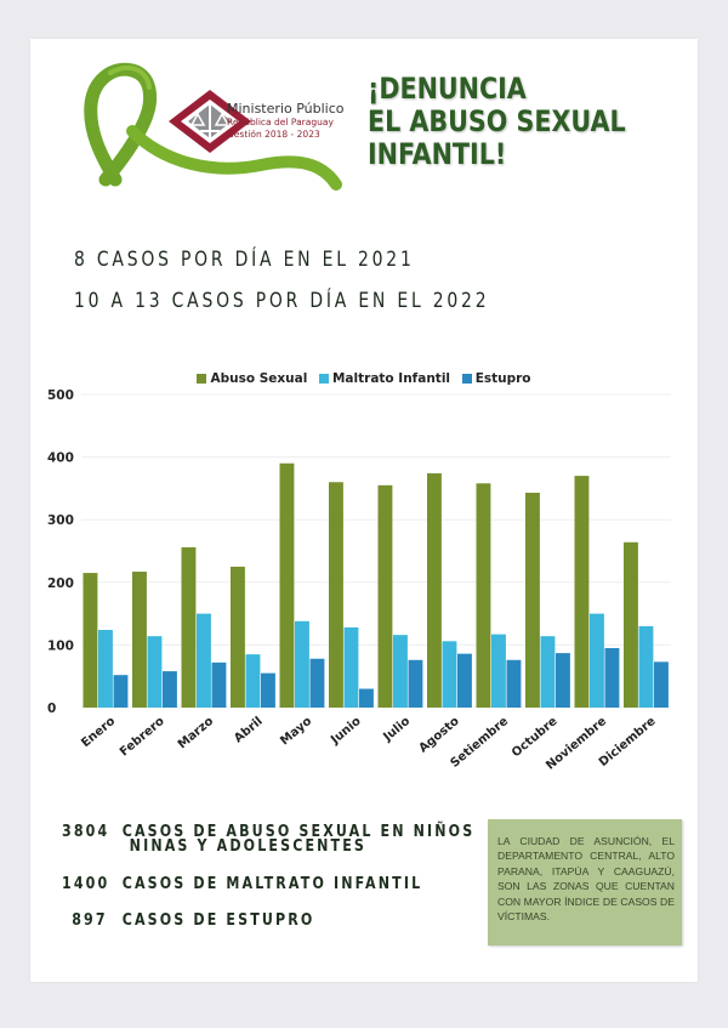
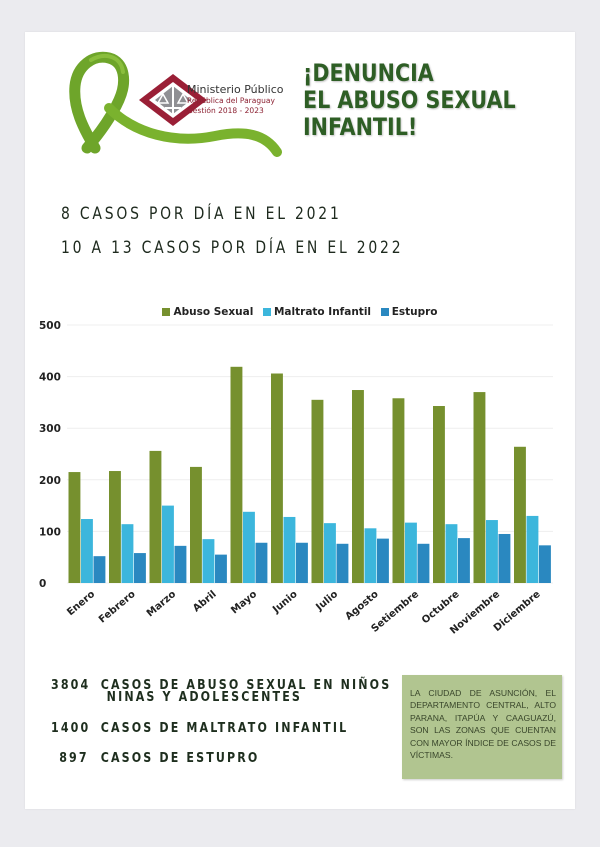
Abuso Sexual/Mayo: 390 -> 420
Abuso Sexual/Junio: 360 -> 410
Estupro/Junio: 30 -> 80
Maltrato Infantil/Noviembre: 150 -> 120
